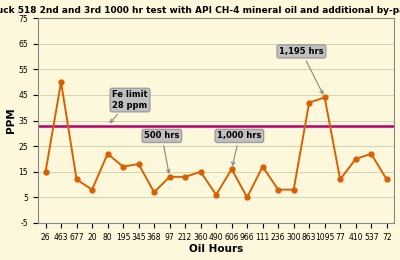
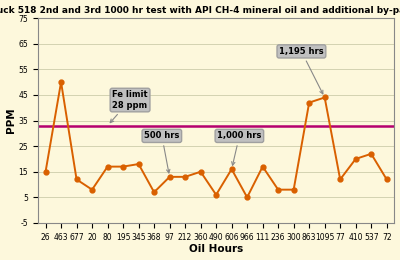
80: 22 -> 17
